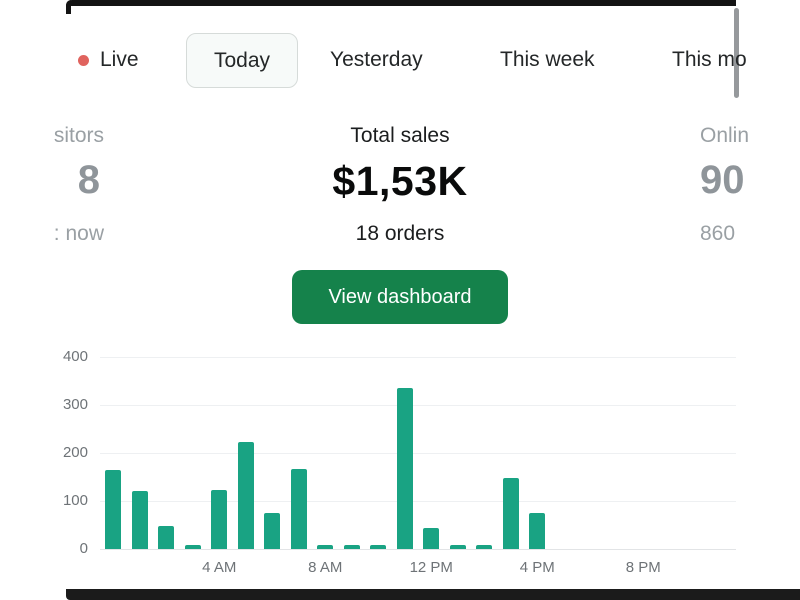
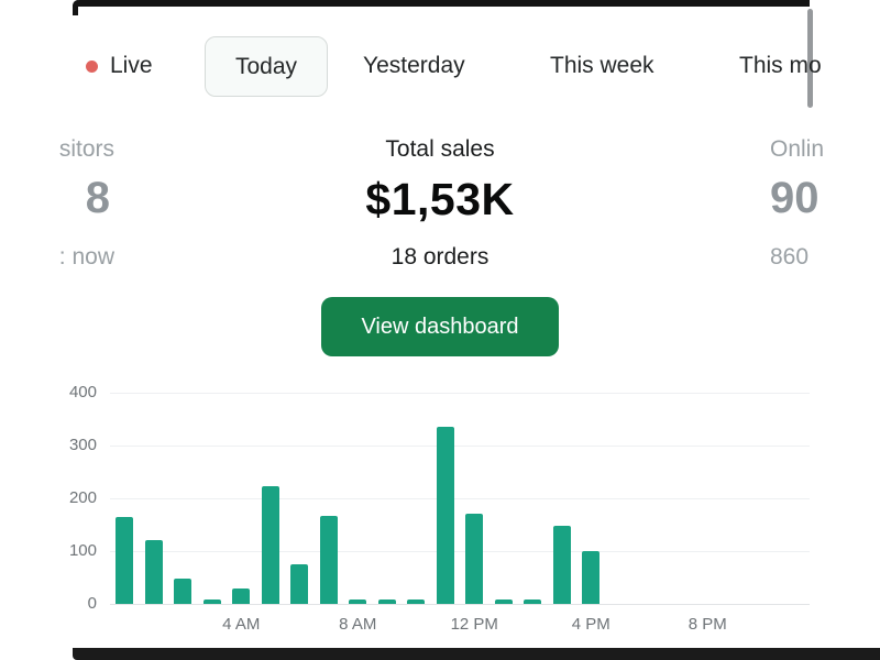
4 AM: 120 -> 30
12 PM: 40 -> 170
4 PM: 80 -> 100
